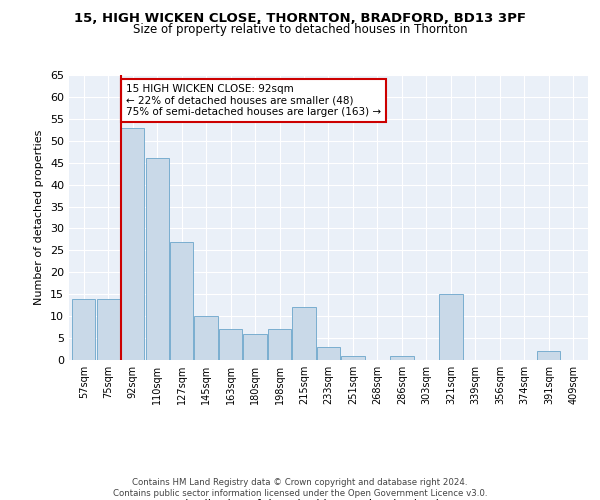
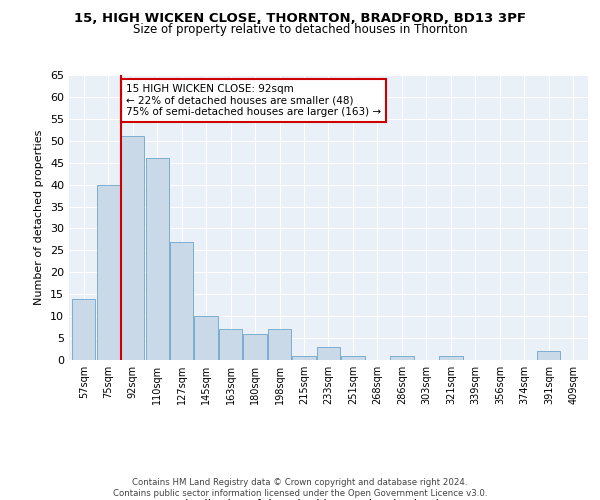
75sqm: 14 -> 40
92sqm: 53 -> 51
215sqm: 12 -> 1
321sqm: 15 -> 1
